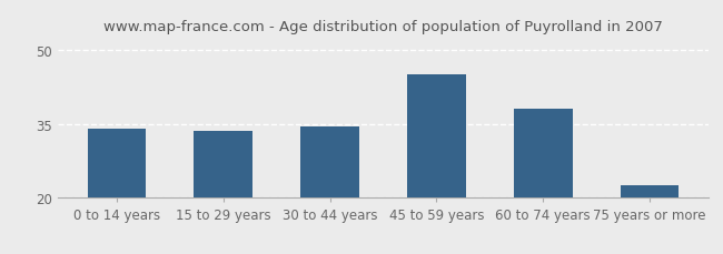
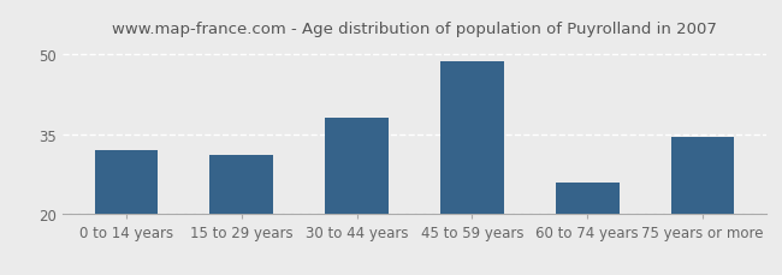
0 to 14 years: 34.0 -> 32.0
15 to 29 years: 33.5 -> 31.0
30 to 44 years: 34.5 -> 38.0
45 to 59 years: 45.0 -> 48.5
60 to 74 years: 38.0 -> 26.0
75 years or more: 22.5 -> 34.5
